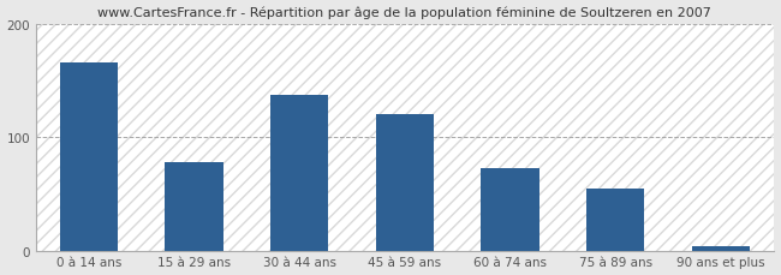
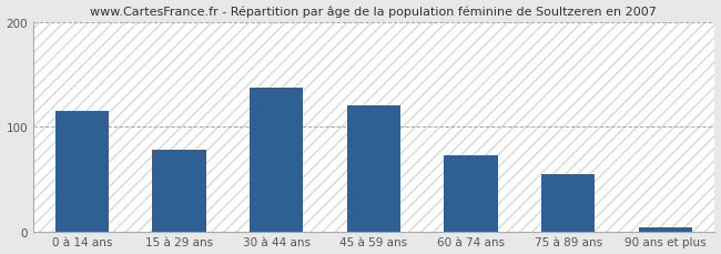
0 à 14 ans: 166 -> 115
